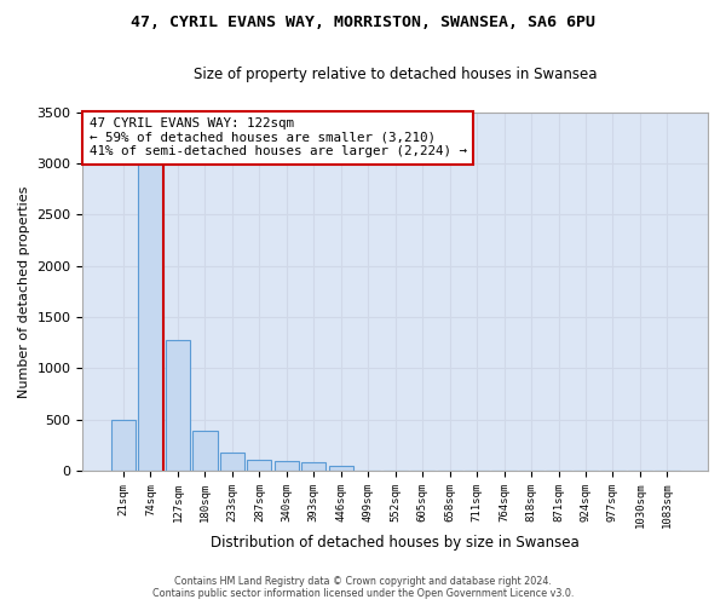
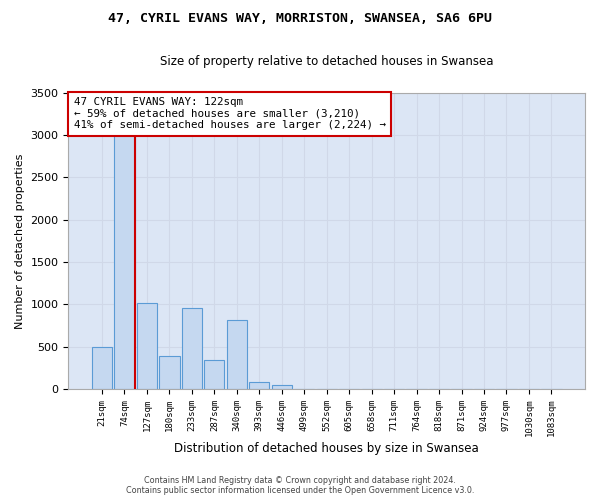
127sqm: 1280 -> 1020
233sqm: 180 -> 960
287sqm: 110 -> 340
340sqm: 90 -> 820
